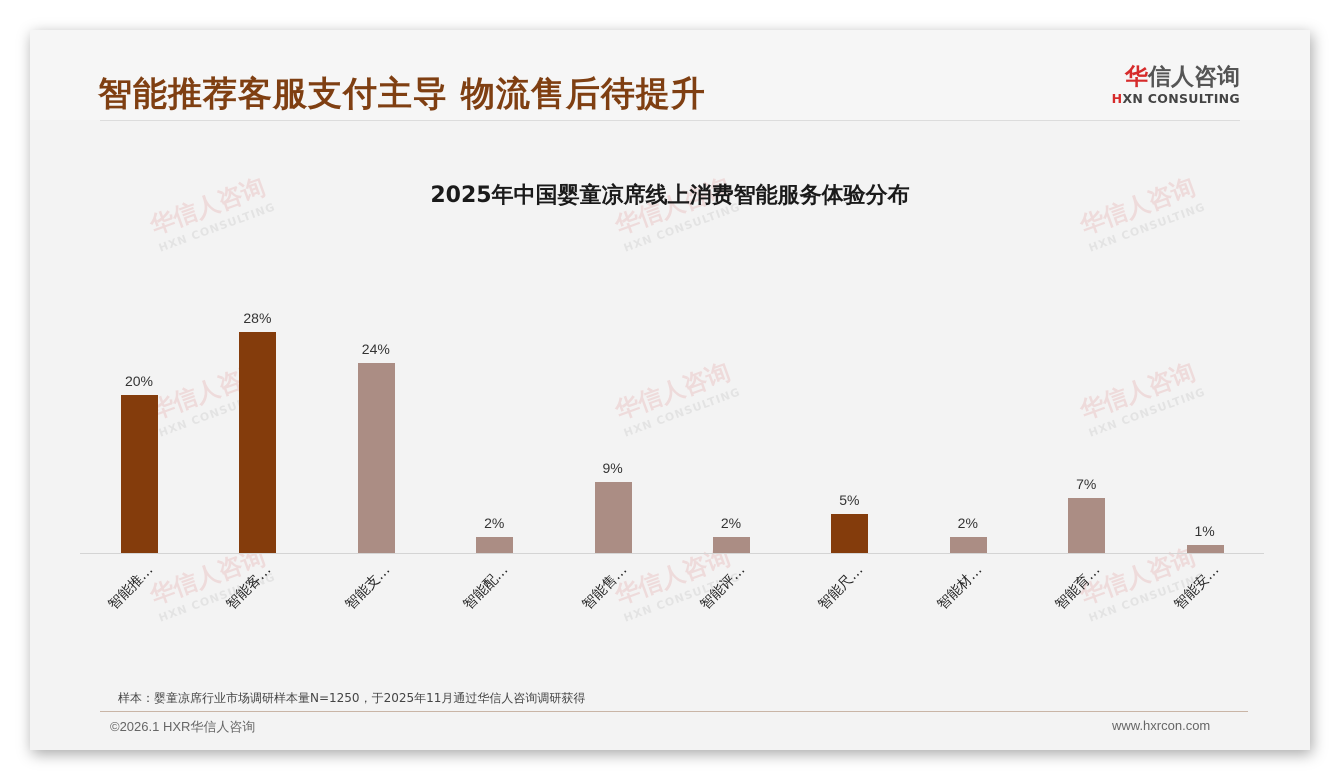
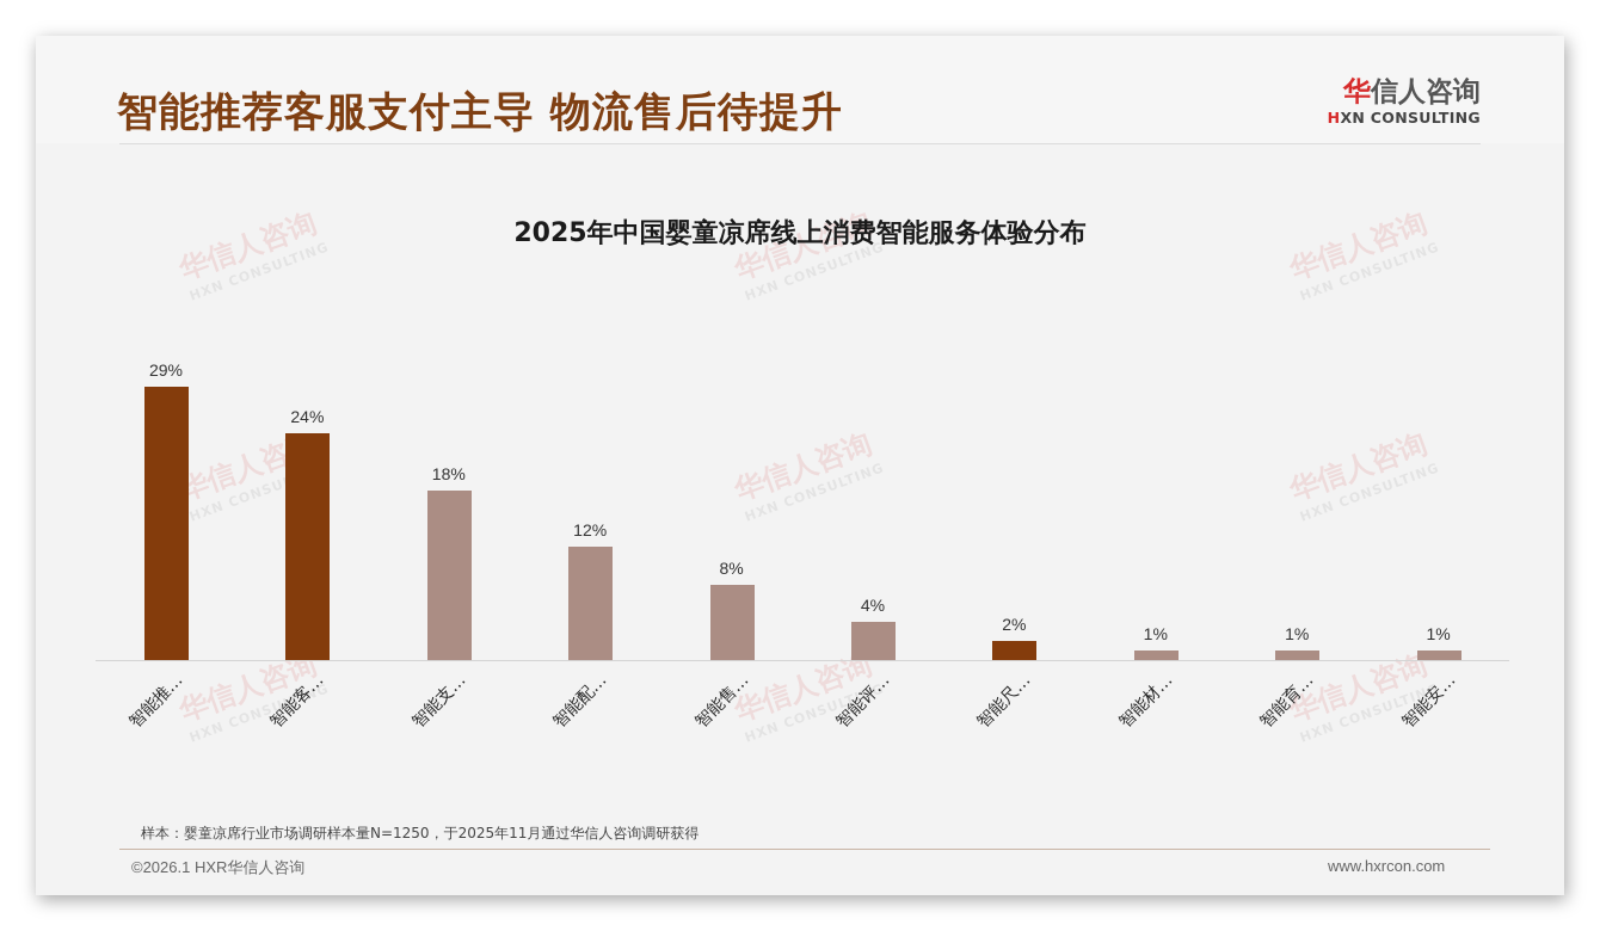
智能推…: 20% -> 29%
智能客…: 28% -> 24%
智能支…: 24% -> 18%
智能配…: 2% -> 12%
智能售…: 9% -> 8%
智能评…: 2% -> 4%
智能尺…: 5% -> 2%
智能材…: 2% -> 1%
智能育…: 7% -> 1%
